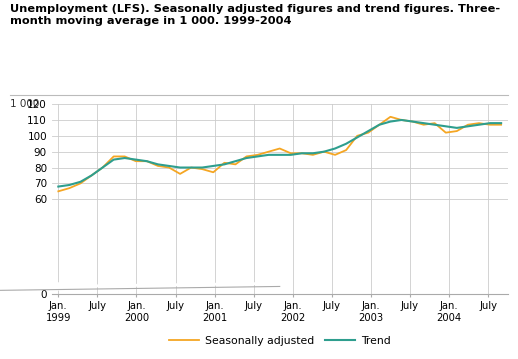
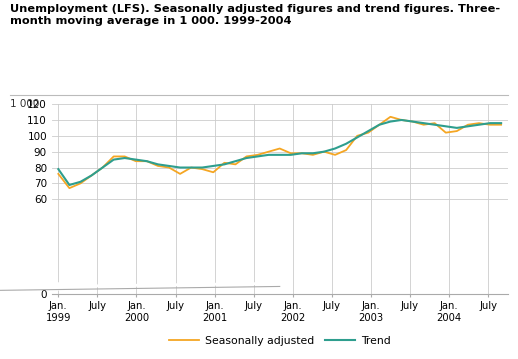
Seasonally adjusted/Jan. 1999: 65 -> 76
Trend/Jan. 1999: 68 -> 79
